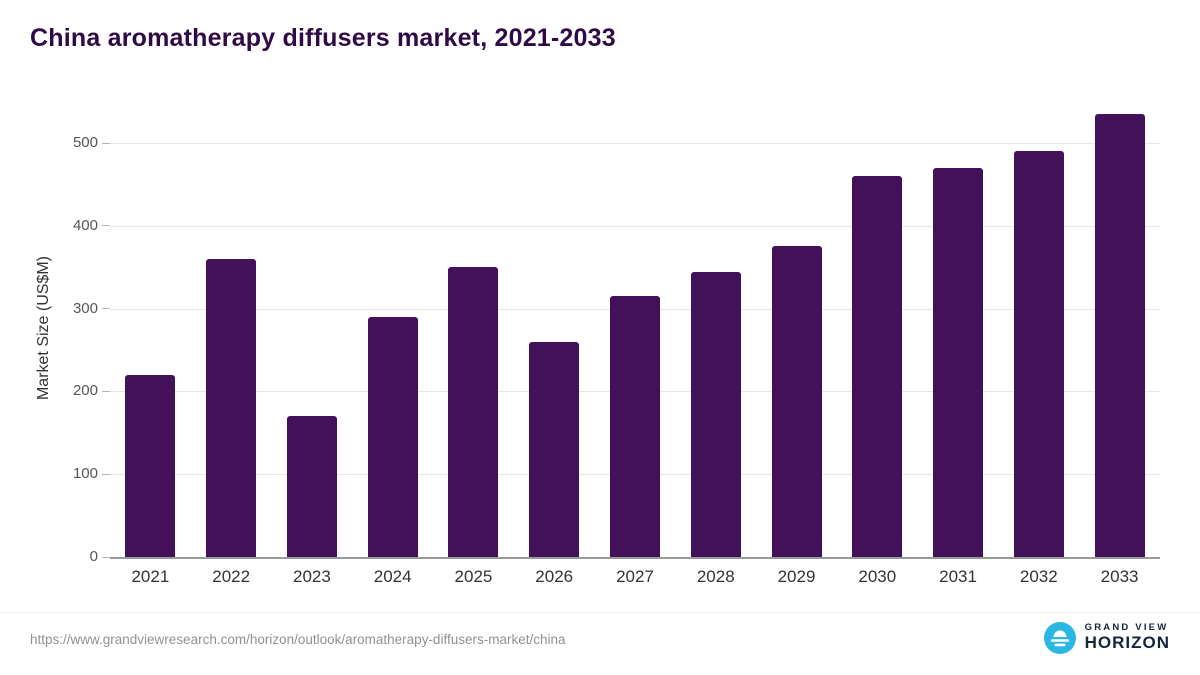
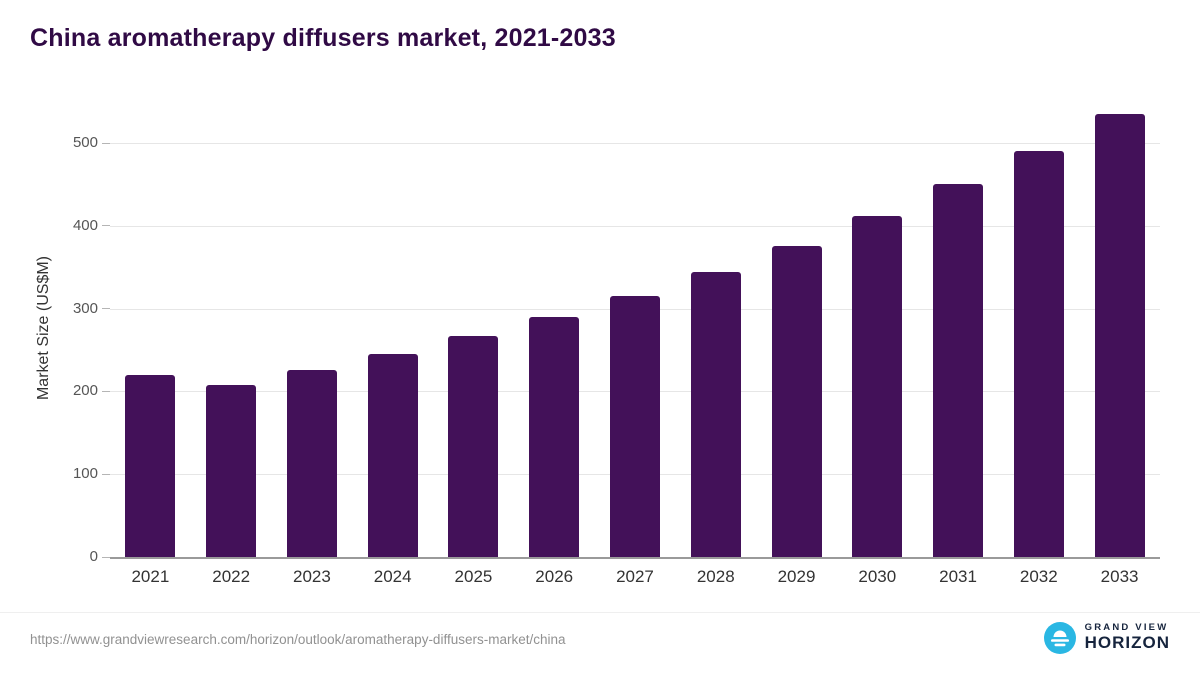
2022: 360 -> 210
2023: 170 -> 230
2024: 290 -> 240
2025: 350 -> 270
2026: 260 -> 290
2030: 460 -> 410
2031: 470 -> 450
